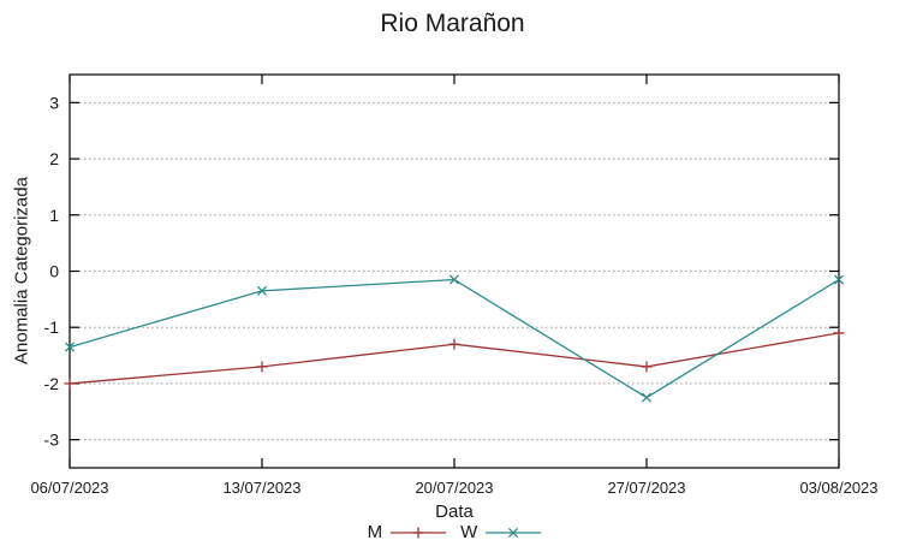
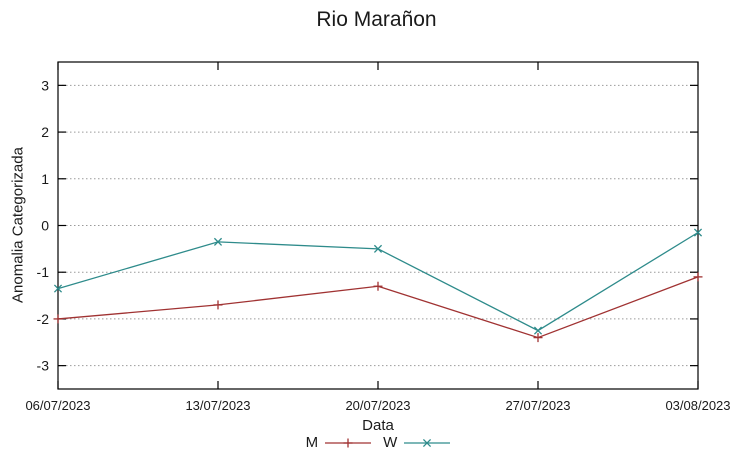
W/20/07/2023: -0.1 -> -0.5
M/27/07/2023: -1.7 -> -2.4
